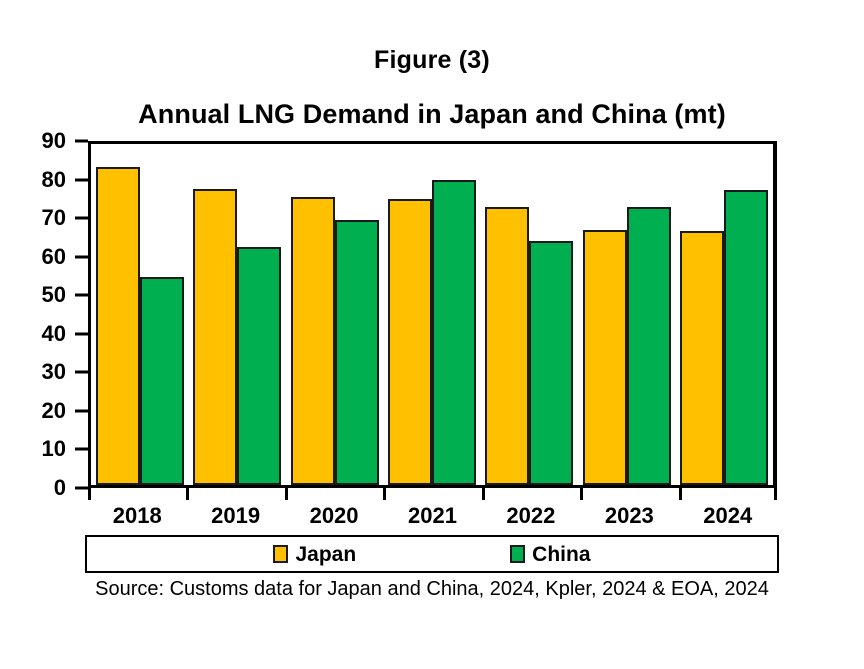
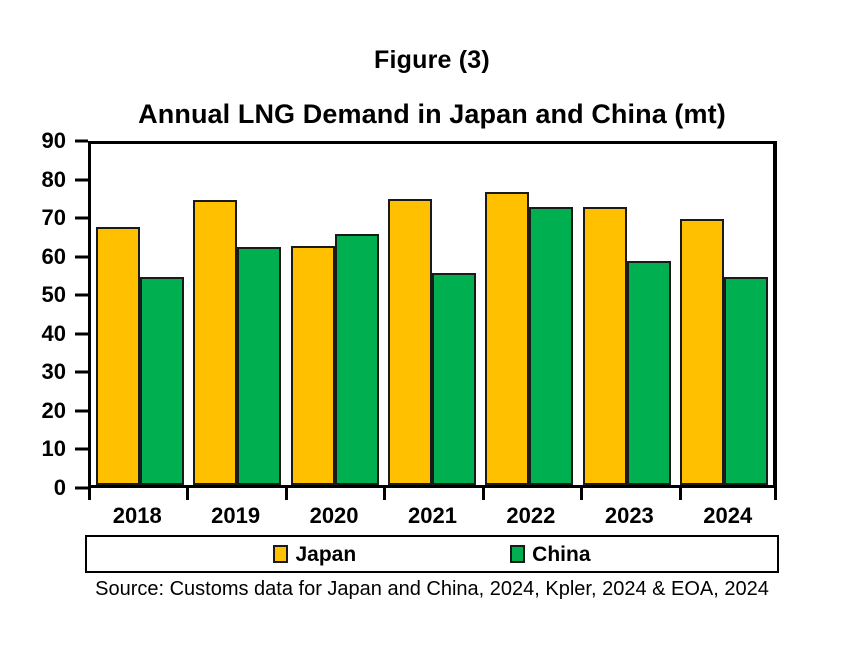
Japan/2018: 82 -> 67
Japan/2019: 77 -> 74
Japan/2020: 75 -> 62
China/2020: 69 -> 65
China/2021: 79 -> 55
Japan/2022: 72 -> 76
China/2022: 63 -> 72
Japan/2023: 66 -> 72
China/2023: 72 -> 58
Japan/2024: 66 -> 69
China/2024: 76 -> 54
